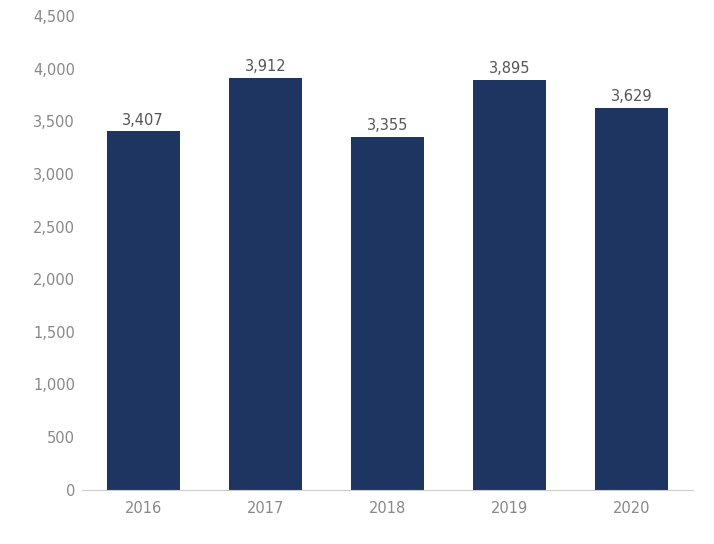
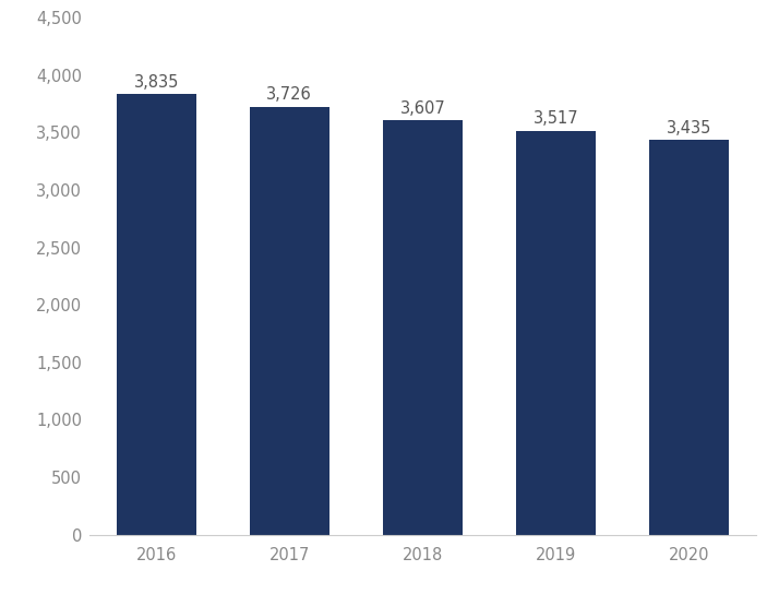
2016: 3,407 -> 3,835
2017: 3,912 -> 3,726
2018: 3,355 -> 3,607
2019: 3,895 -> 3,517
2020: 3,629 -> 3,435
